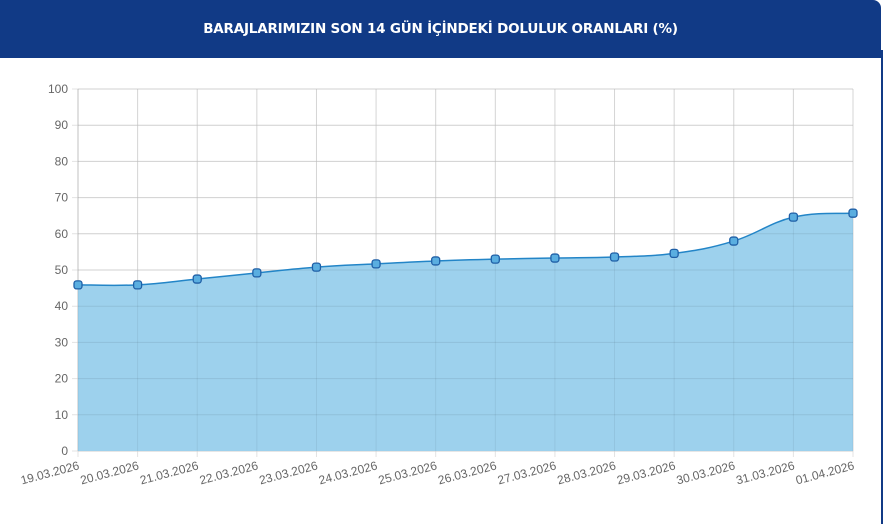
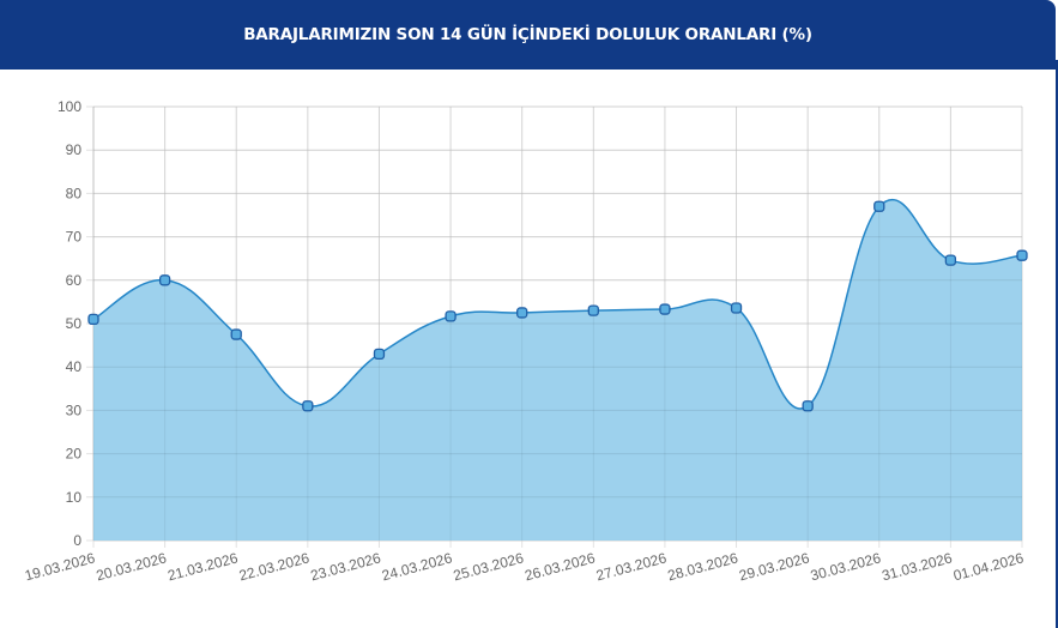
19.03.2026: 46 -> 51
20.03.2026: 46 -> 60
22.03.2026: 49 -> 31
23.03.2026: 51 -> 43
29.03.2026: 55 -> 31
30.03.2026: 58 -> 77
